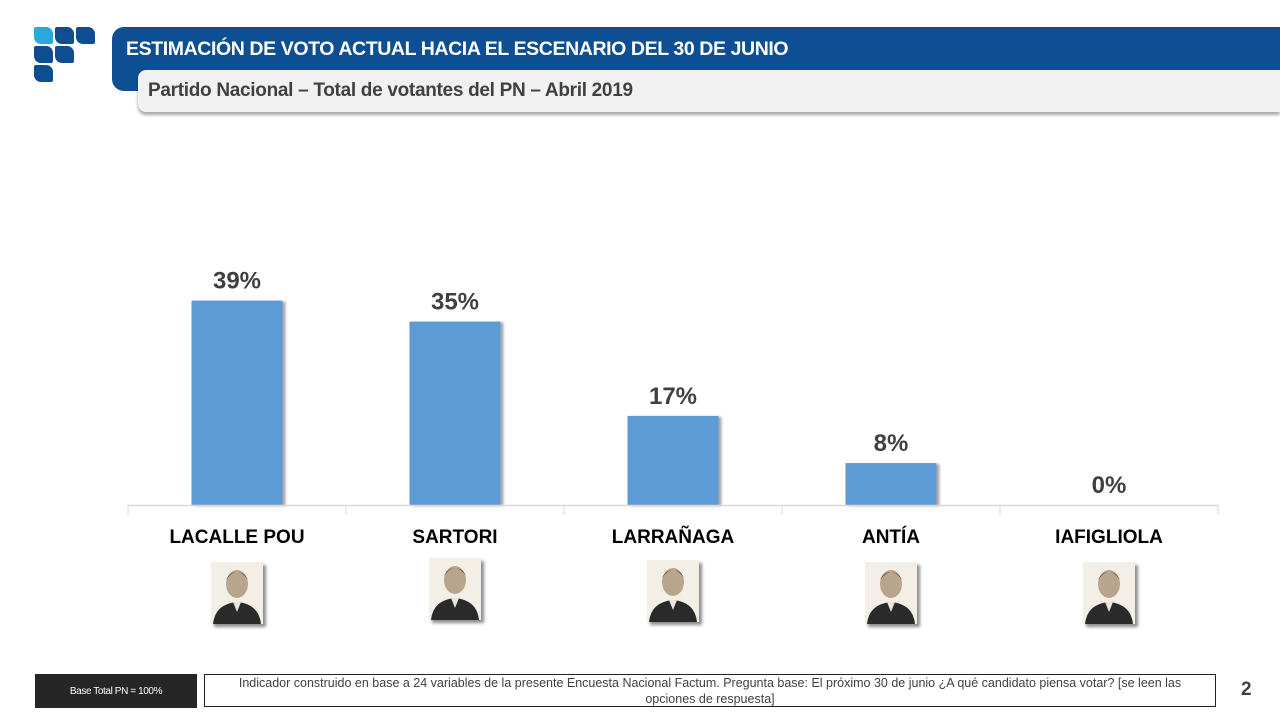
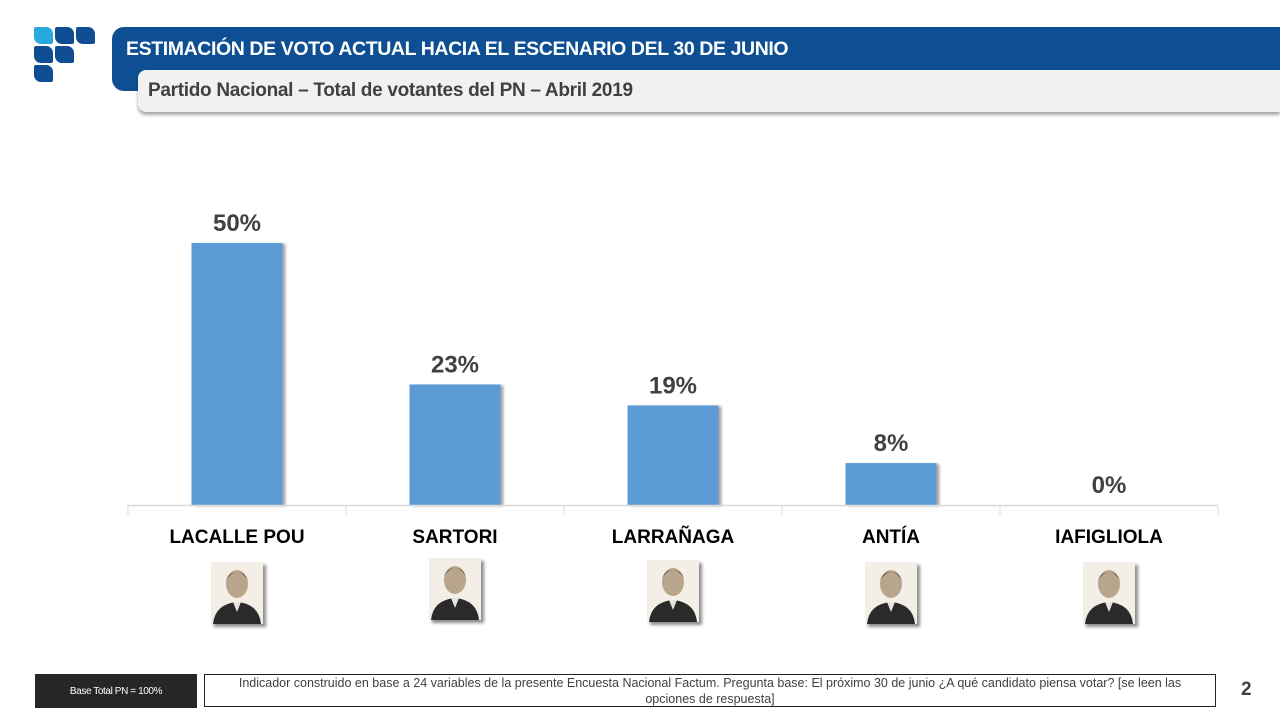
LACALLE POU: 39% -> 50%
SARTORI: 35% -> 23%
LARRAÑAGA: 17% -> 19%
